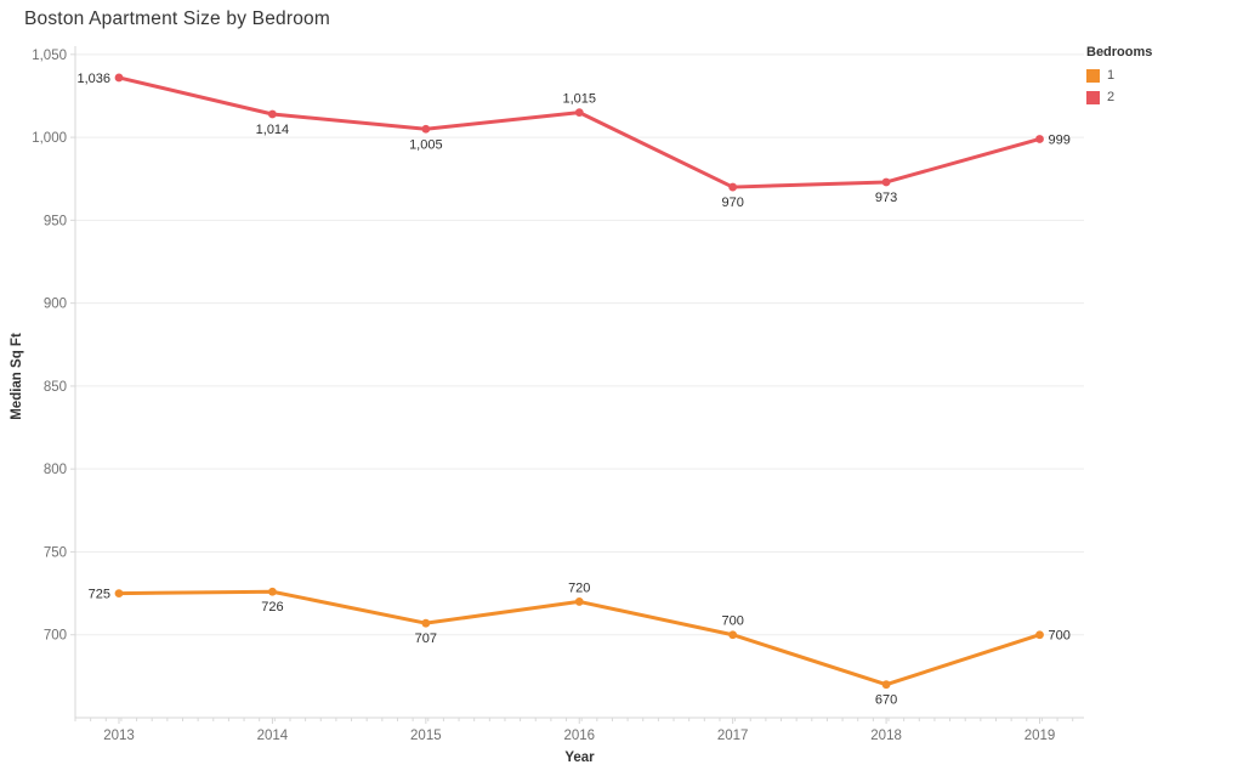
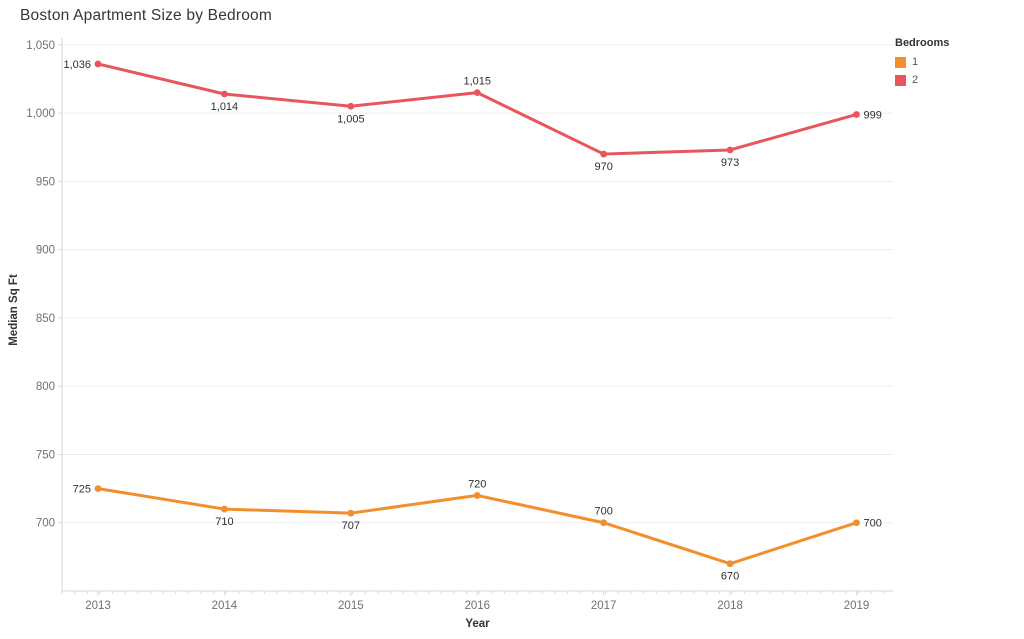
1/2014: 726 -> 710
